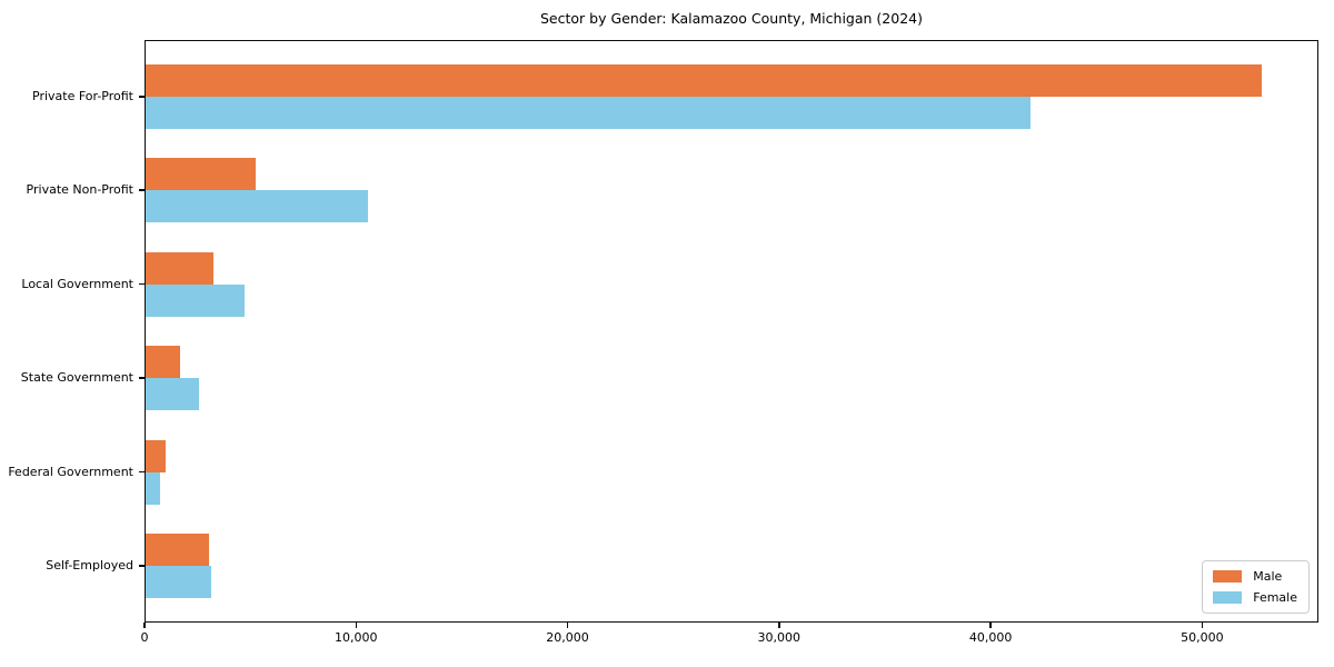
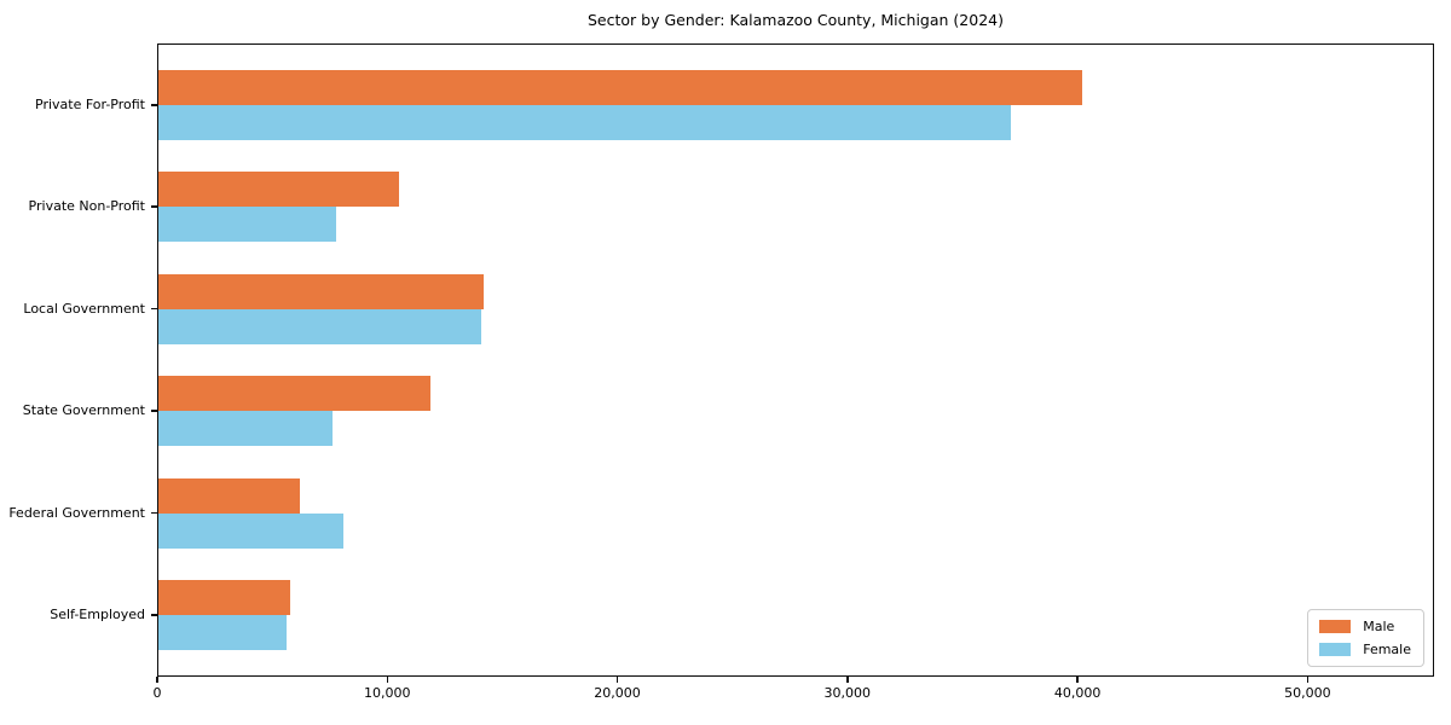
Male/Private For-Profit: 52800 -> 40200
Female/Private For-Profit: 41900 -> 37100
Male/Private Non-Profit: 5200 -> 10500
Female/Private Non-Profit: 10600 -> 7800
Male/Local Government: 3200 -> 14200
Female/Local Government: 4700 -> 14100
Male/State Government: 1700 -> 11900
Female/State Government: 2600 -> 7600
Male/Federal Government: 1000 -> 6200
Female/Federal Government: 700 -> 8100
Male/Self-Employed: 3000 -> 5800
Female/Self-Employed: 3200 -> 5600
